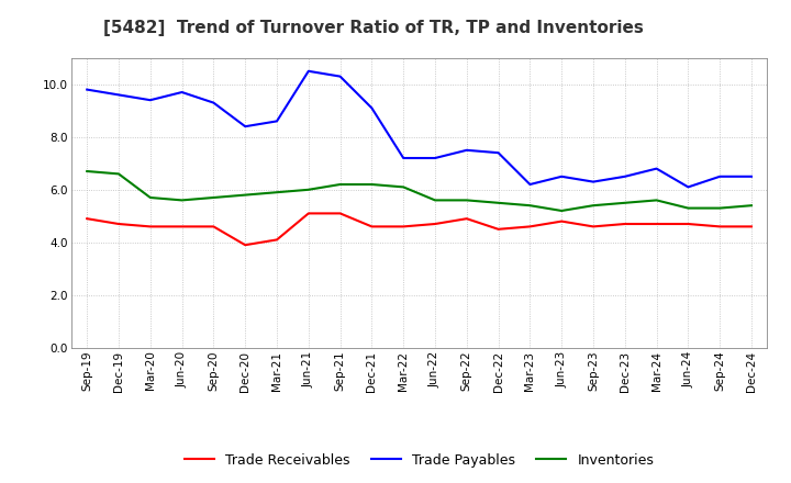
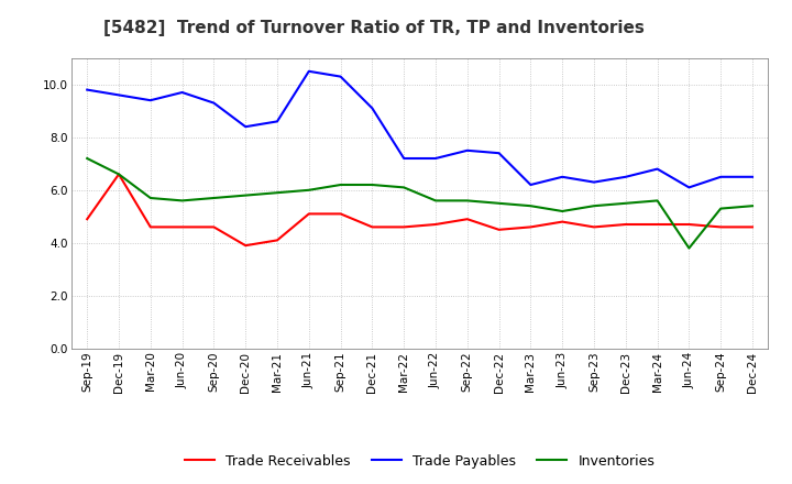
Inventories/Sep-19: 6.7 -> 7.2
Trade Receivables/Dec-19: 4.7 -> 6.6
Inventories/Jun-24: 5.3 -> 3.8
